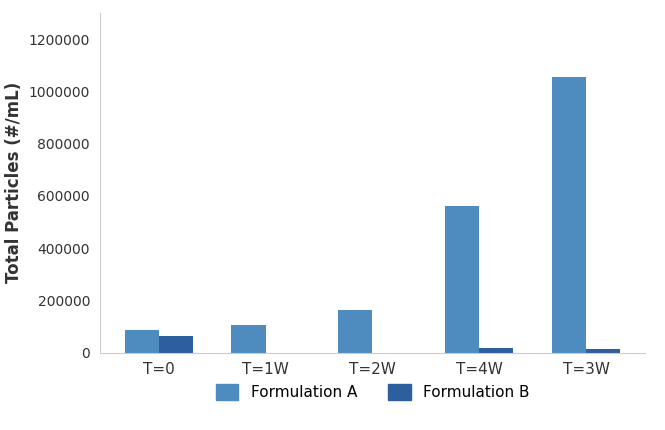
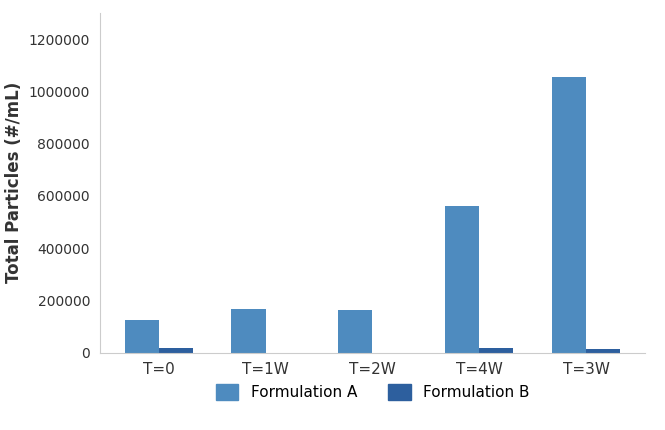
Formulation A/T=0: 85000 -> 125000
Formulation B/T=0: 65000 -> 18000
Formulation A/T=1W: 105000 -> 165000
